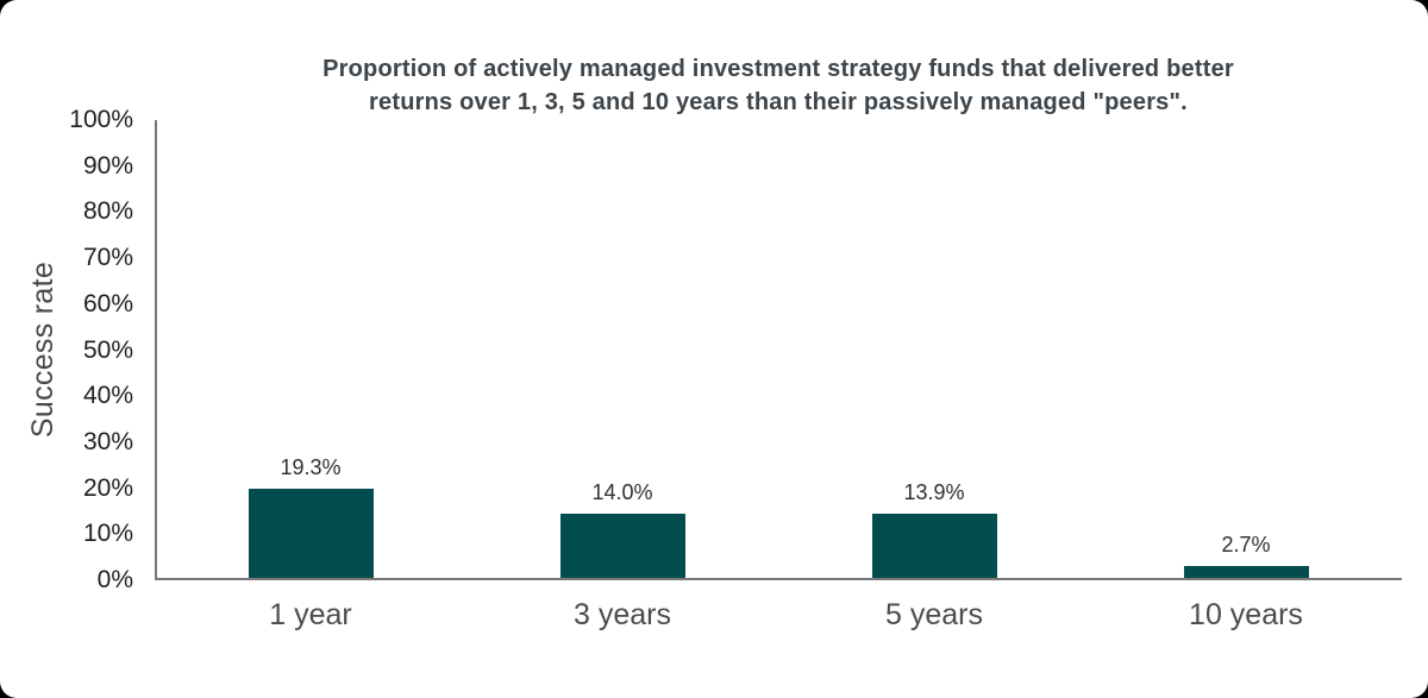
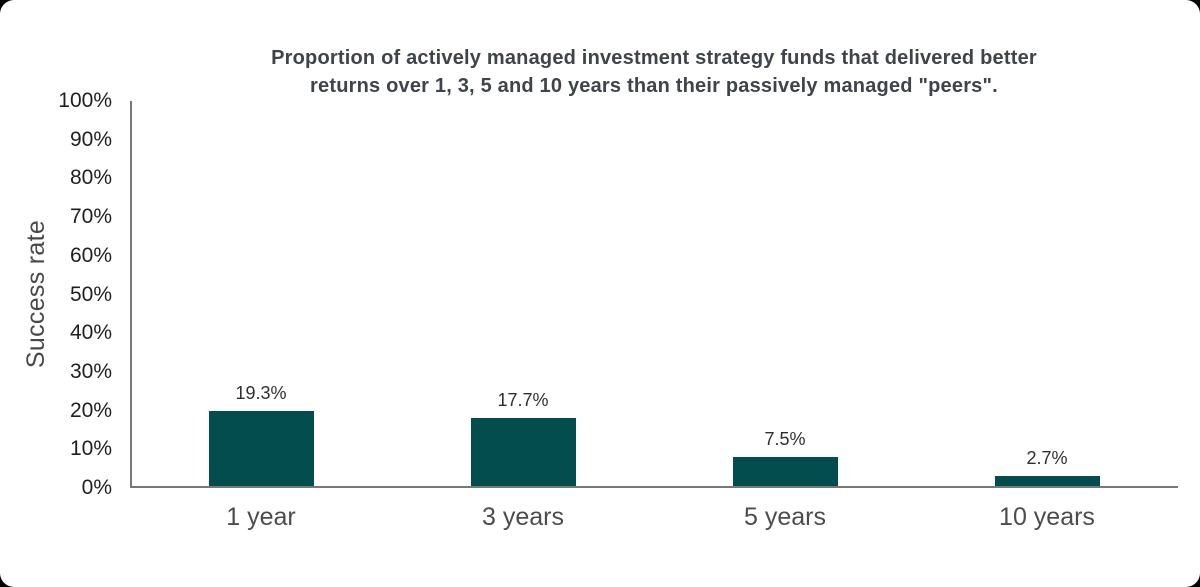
3 years: 14.0% -> 17.7%
5 years: 13.9% -> 7.5%
